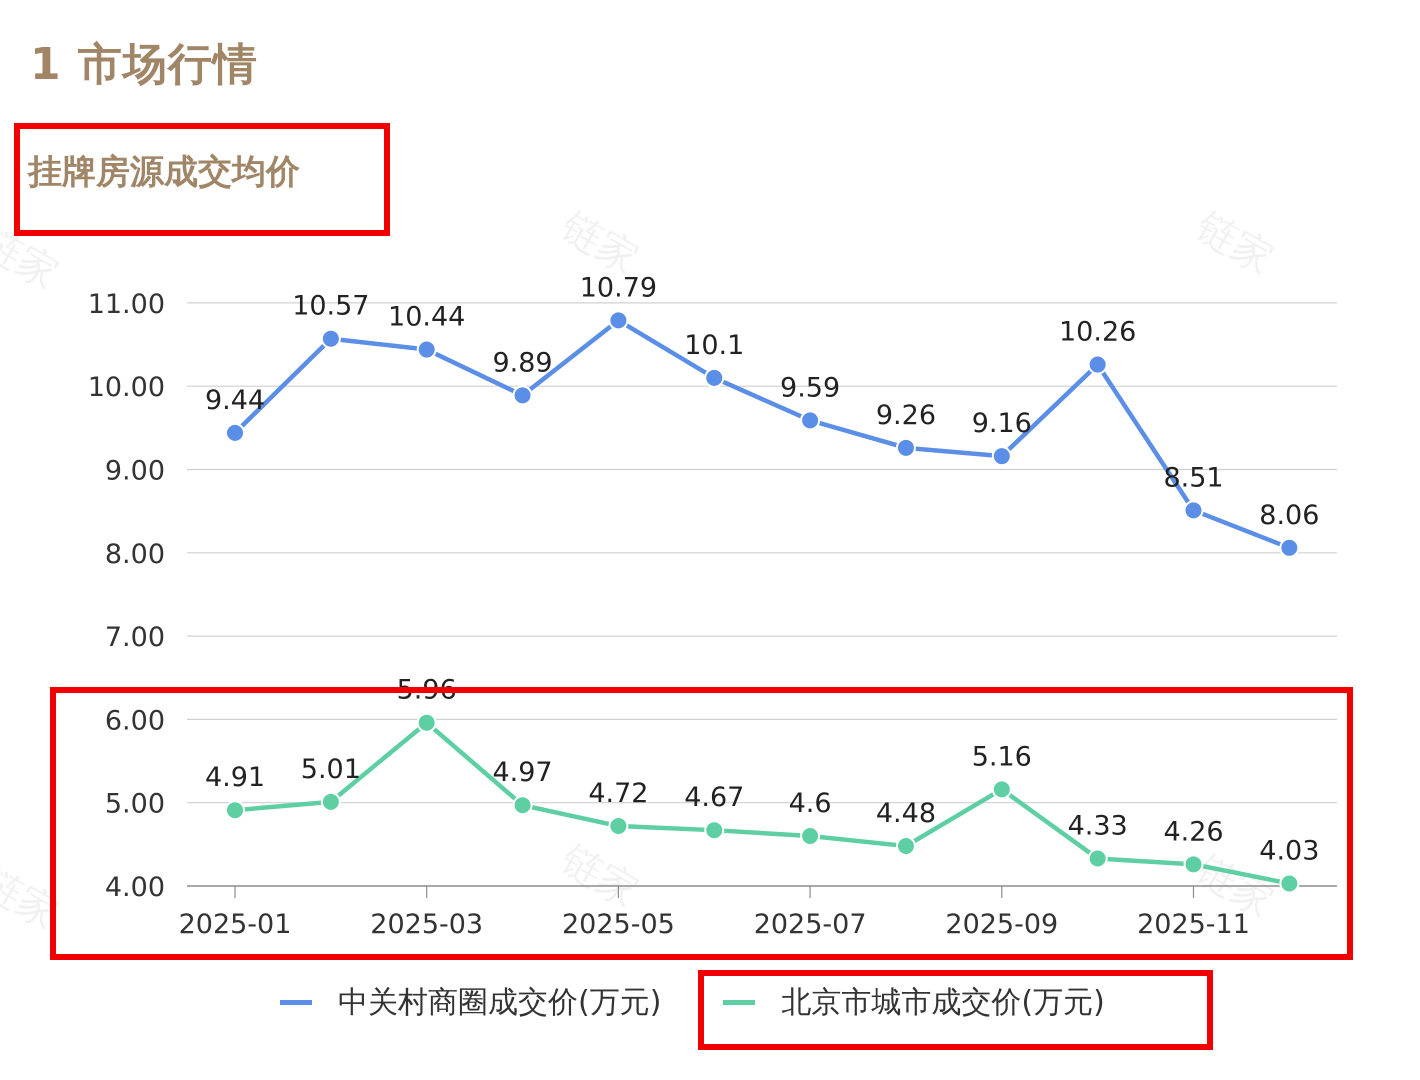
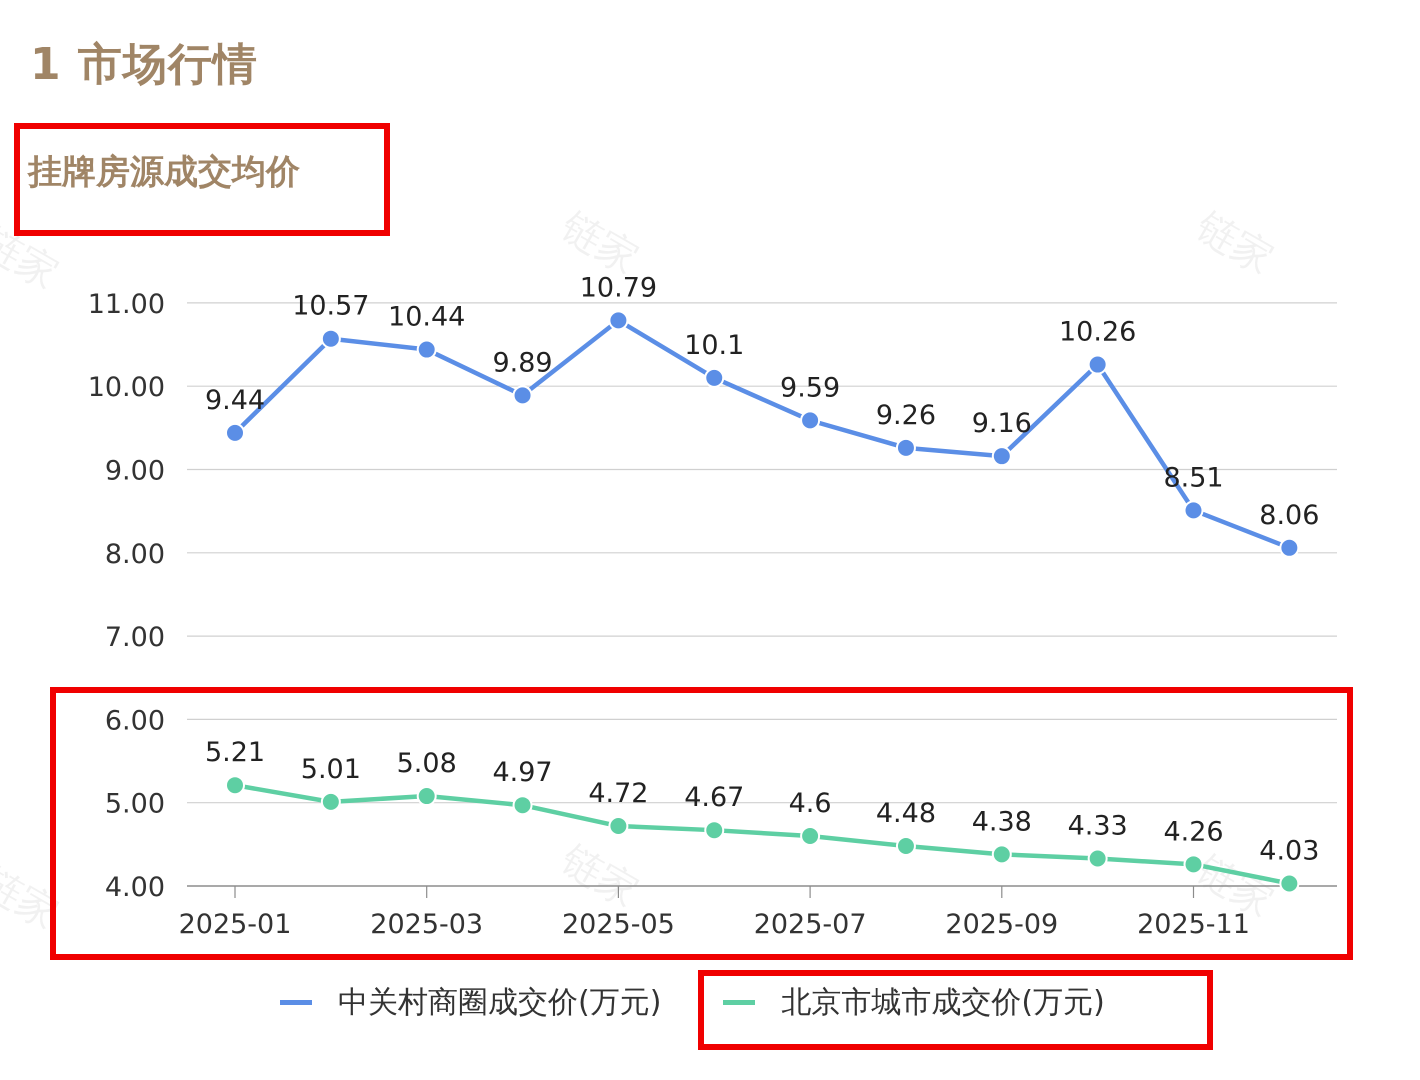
北京市城市成交价(万元)/2025-01: 4.91 -> 5.21
北京市城市成交价(万元)/2025-03: 5.96 -> 5.08
北京市城市成交价(万元)/2025-09: 5.16 -> 4.38
